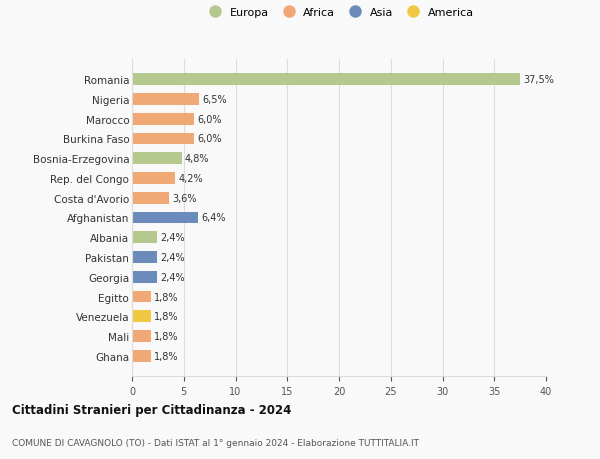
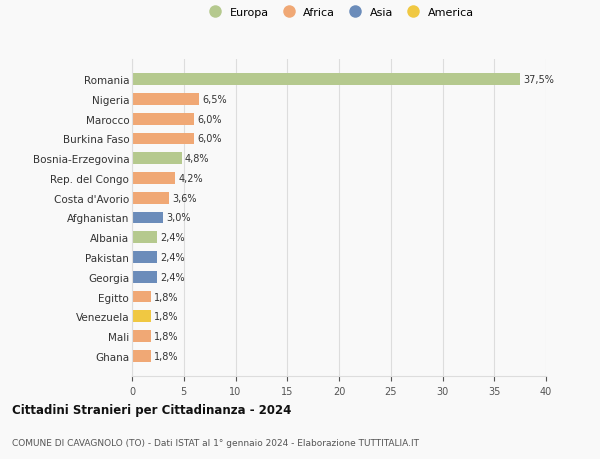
Afghanistan: 6,4% -> 3,0%
